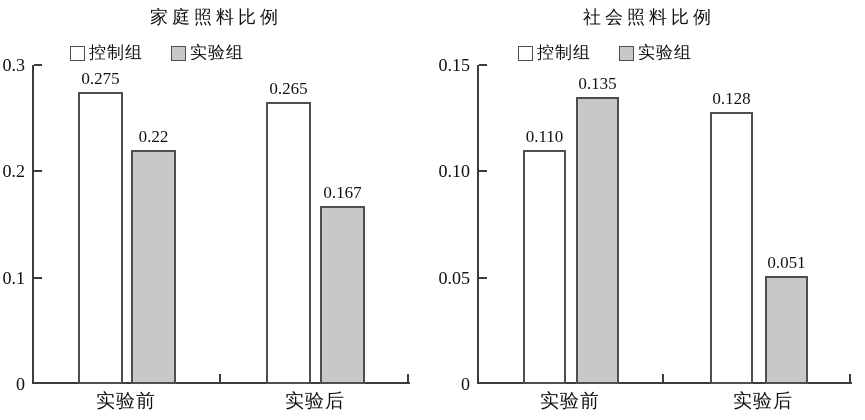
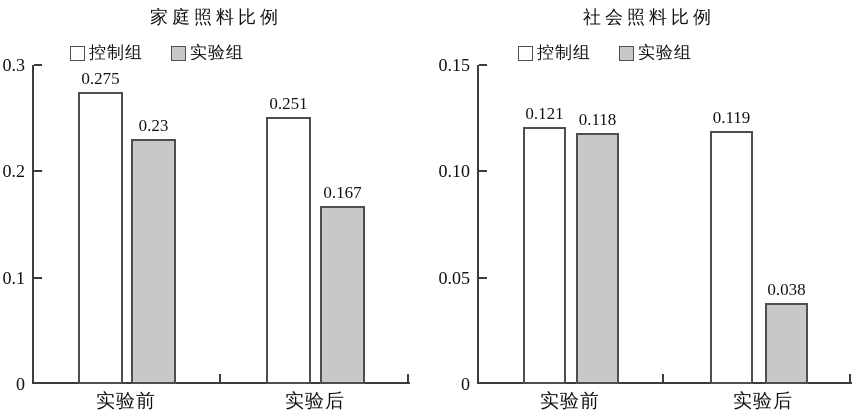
家庭照料比例/实验组/实验前: 0.22 -> 0.23
家庭照料比例/控制组/实验后: 0.265 -> 0.251
社会照料比例/控制组/实验前: 0.110 -> 0.121
社会照料比例/实验组/实验前: 0.135 -> 0.118
社会照料比例/控制组/实验后: 0.128 -> 0.119
社会照料比例/实验组/实验后: 0.051 -> 0.038
